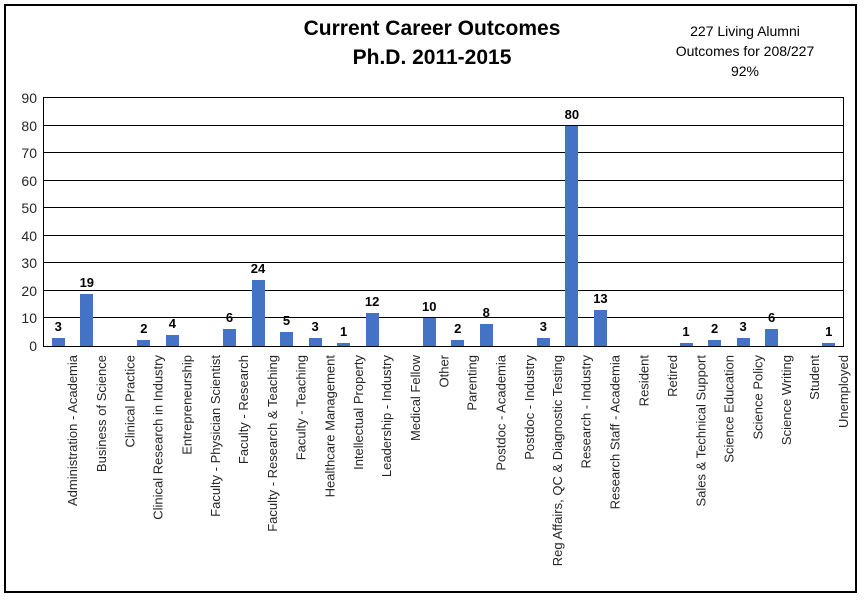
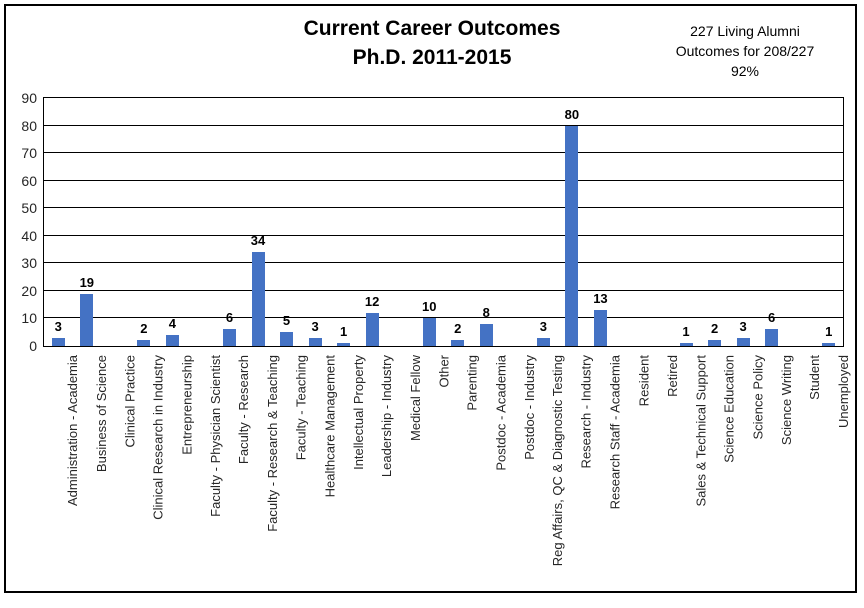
Faculty - Research & Teaching: 24 -> 34
